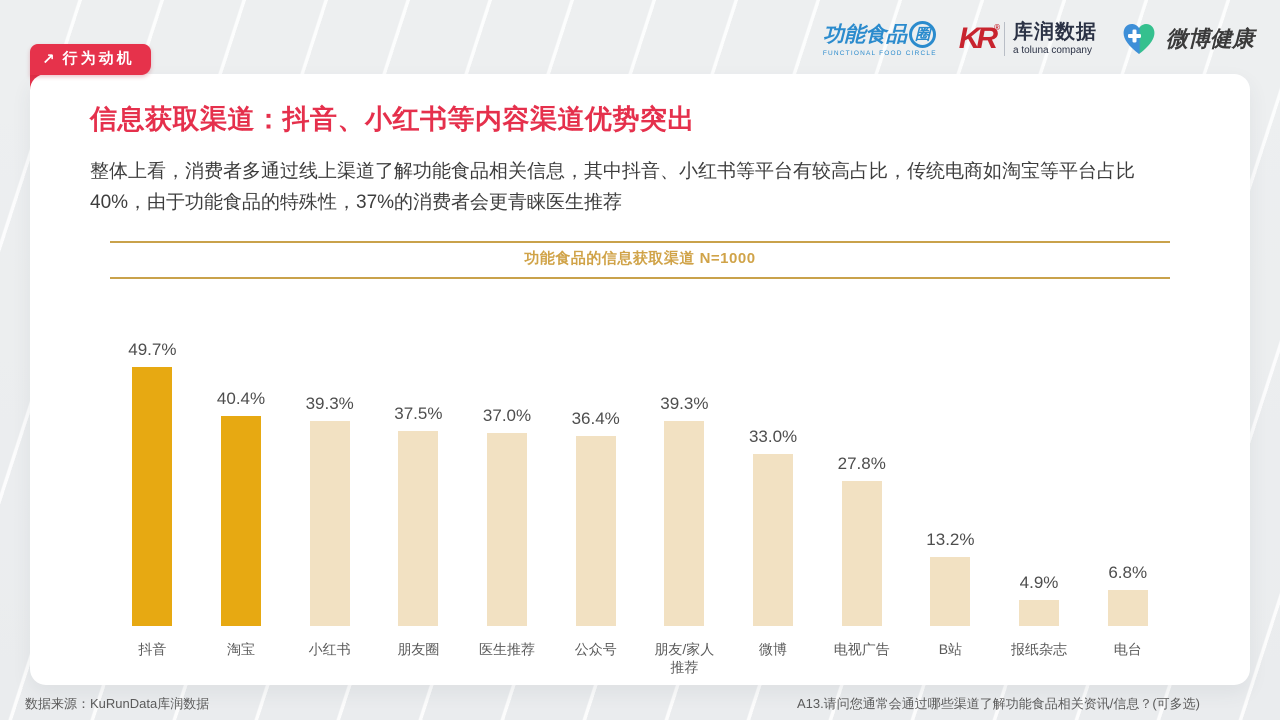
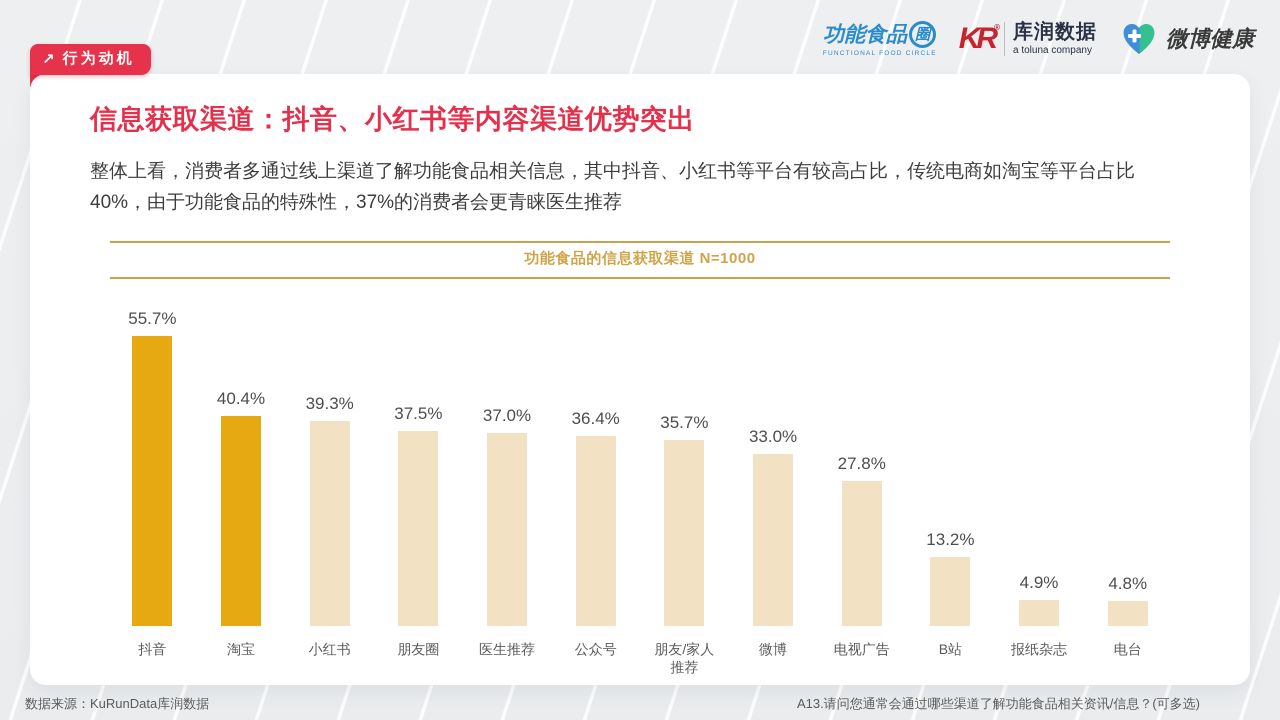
抖音: 49.7% -> 55.7%
朋友/家人推荐: 39.3% -> 35.7%
电台: 6.8% -> 4.8%
